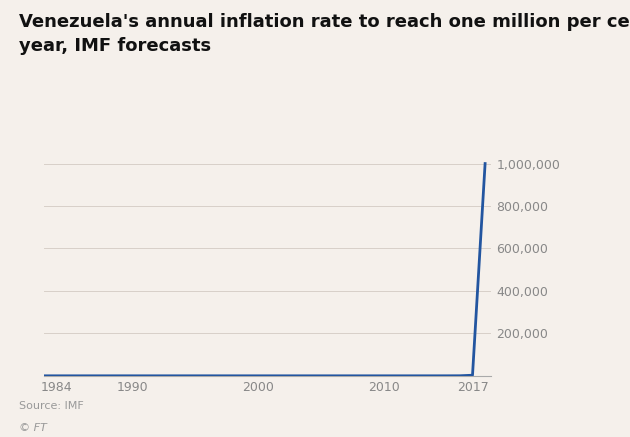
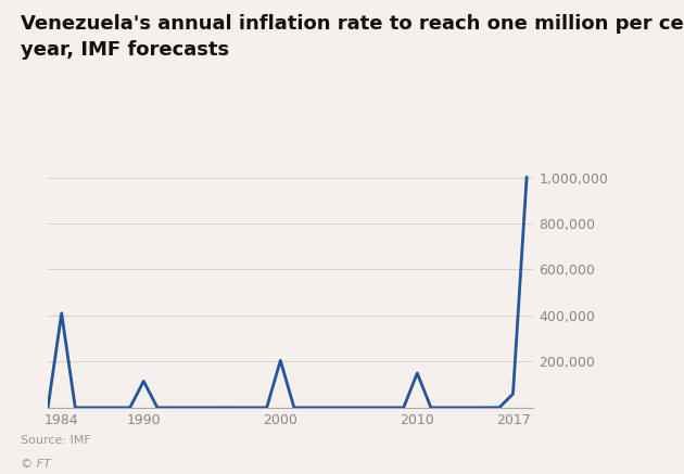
1984: 0 -> 410,000
1990: 0 -> 115,000
2000: 0 -> 205,000
2010: 0 -> 150,000
2017: 3,000 -> 60,000
